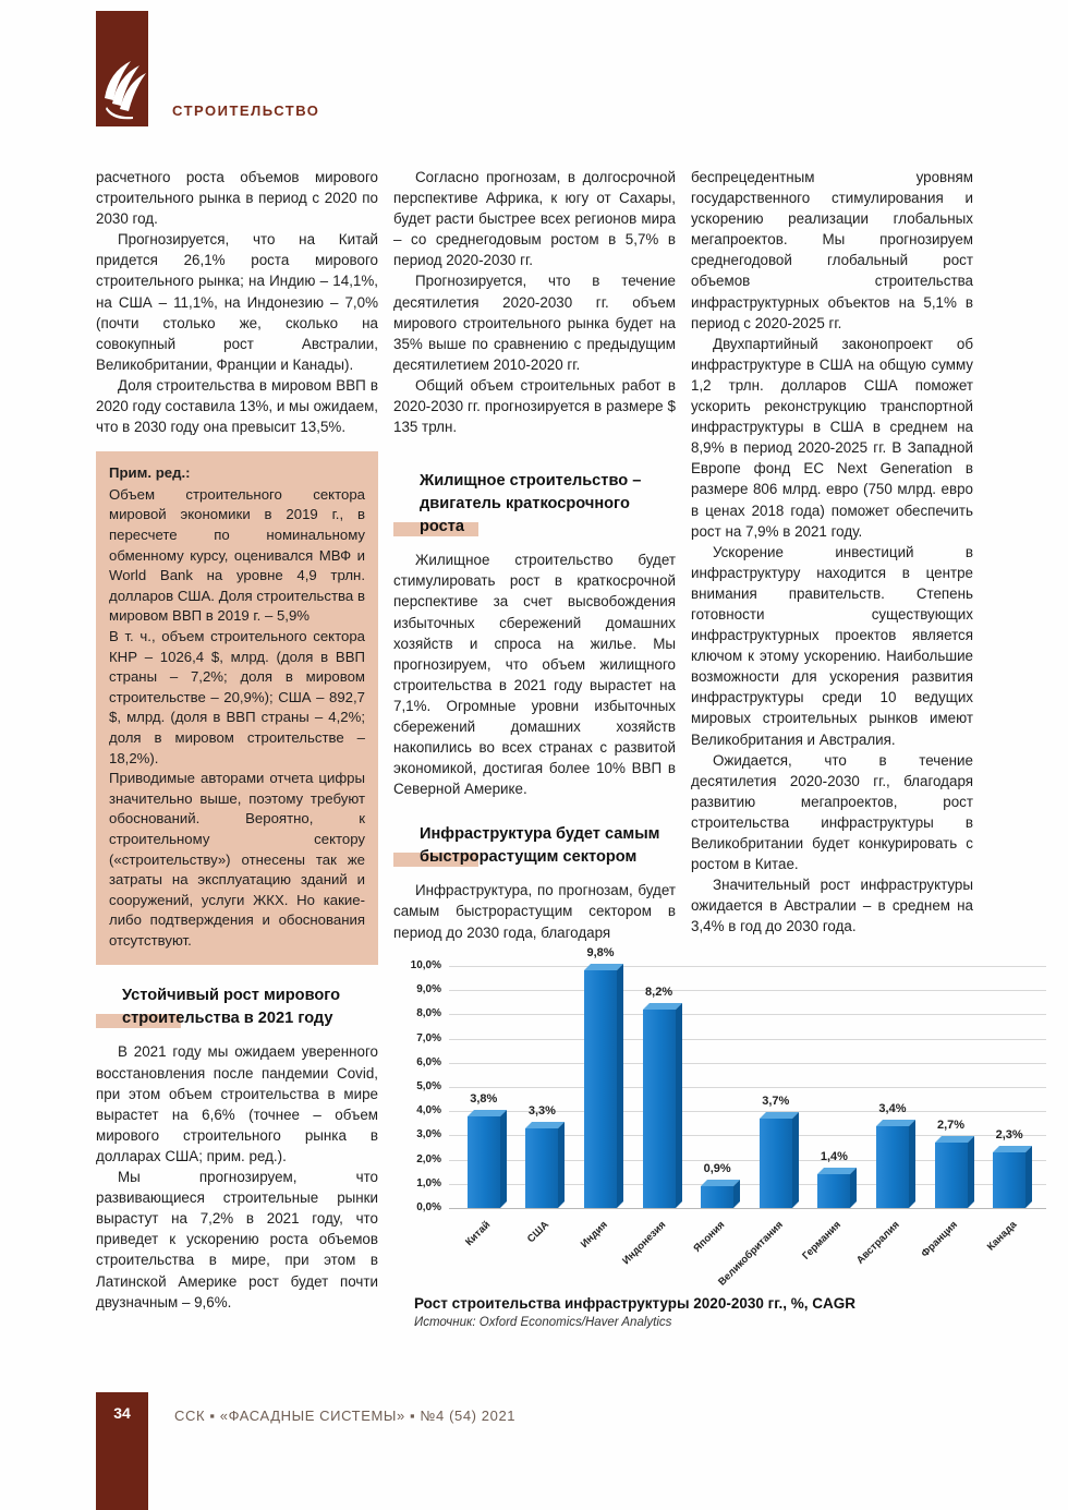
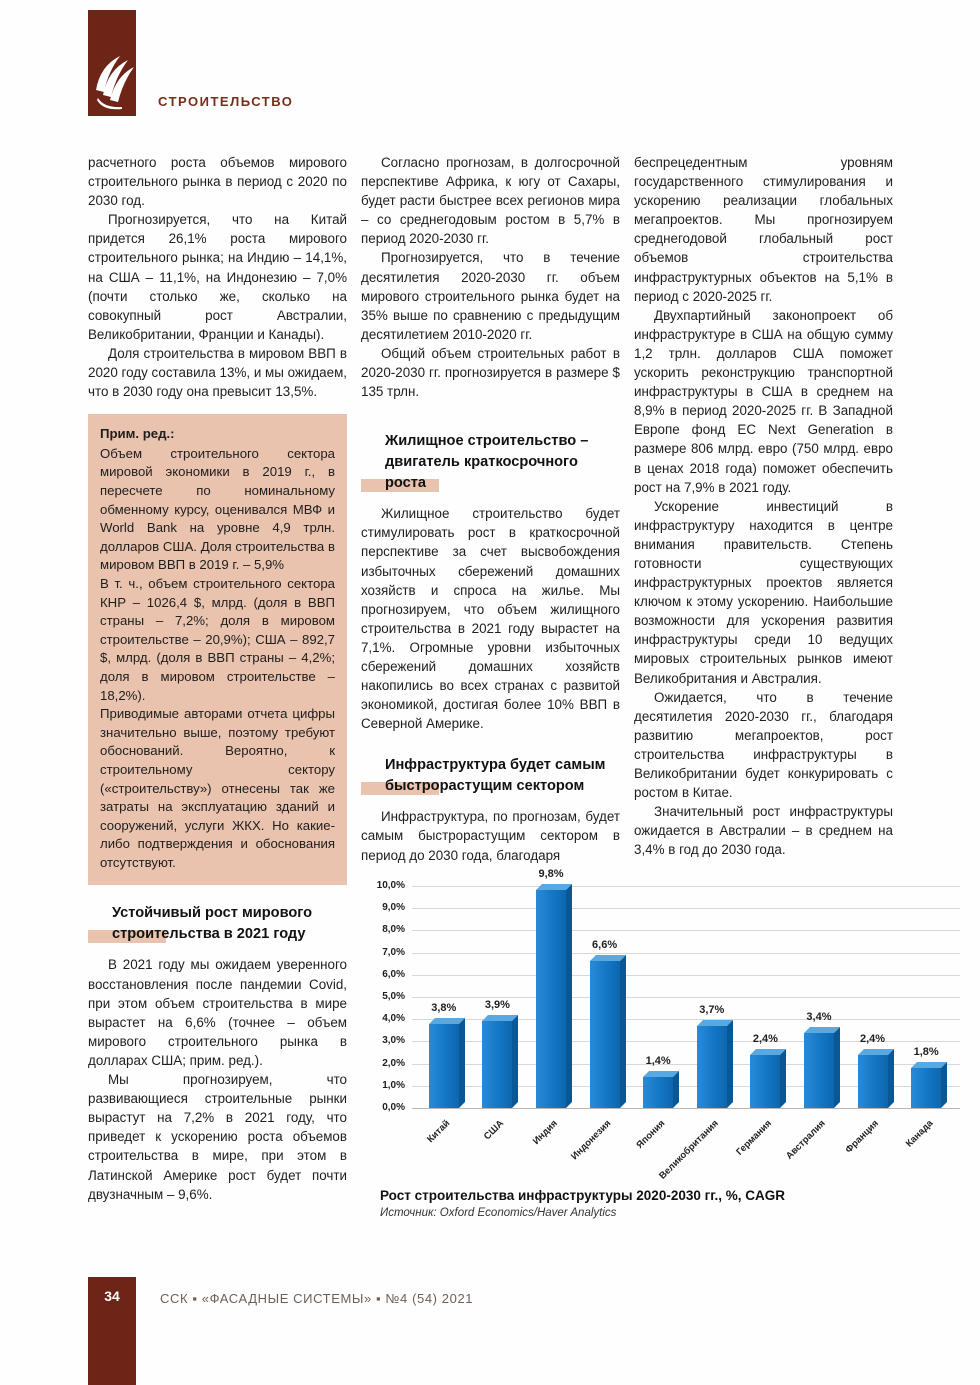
США: 3,3% -> 3,9%
Индонезия: 8,2% -> 6,6%
Япония: 0,9% -> 1,4%
Германия: 1,4% -> 2,4%
Франция: 2,7% -> 2,4%
Канада: 2,3% -> 1,8%
